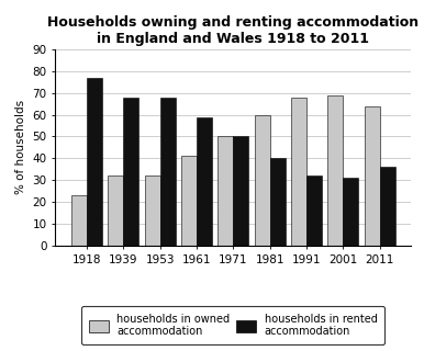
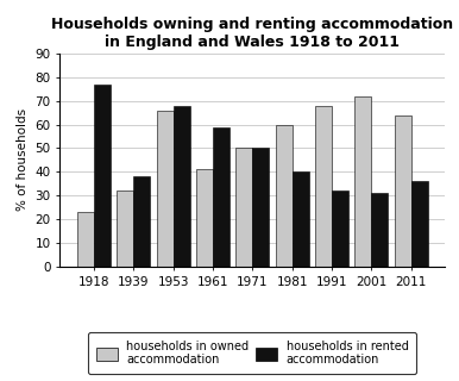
households in rented accommodation/1939: 68 -> 38
households in owned accommodation/1953: 32 -> 66
households in owned accommodation/2001: 69 -> 72
